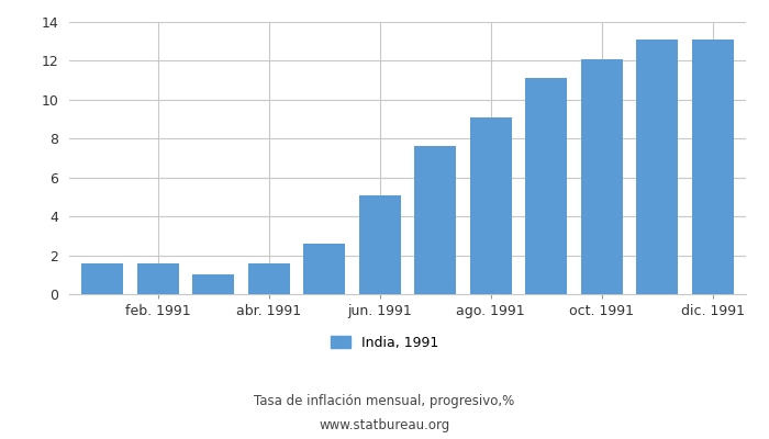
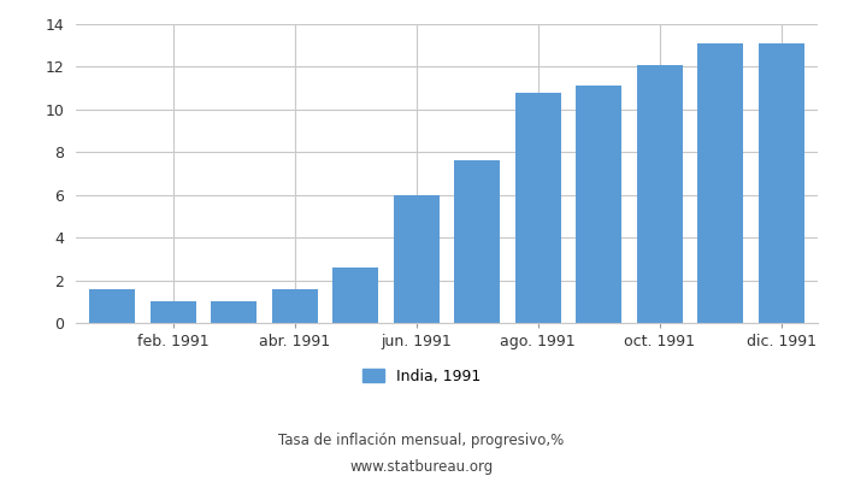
feb. 1991: 1.6 -> 1.0
jun. 1991: 5.1 -> 6.0
ago. 1991: 9.1 -> 10.8
